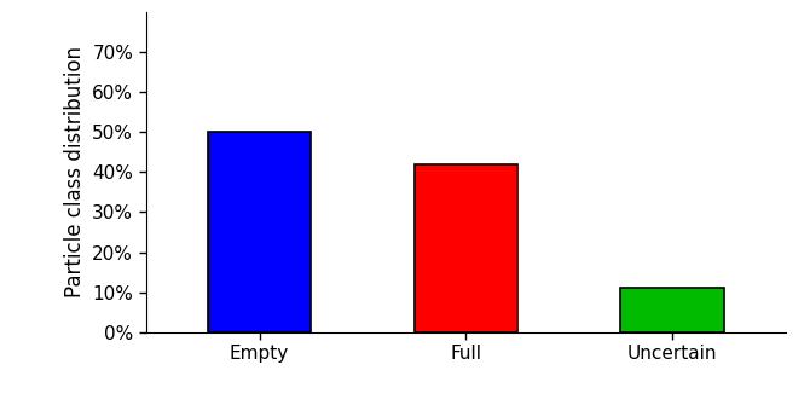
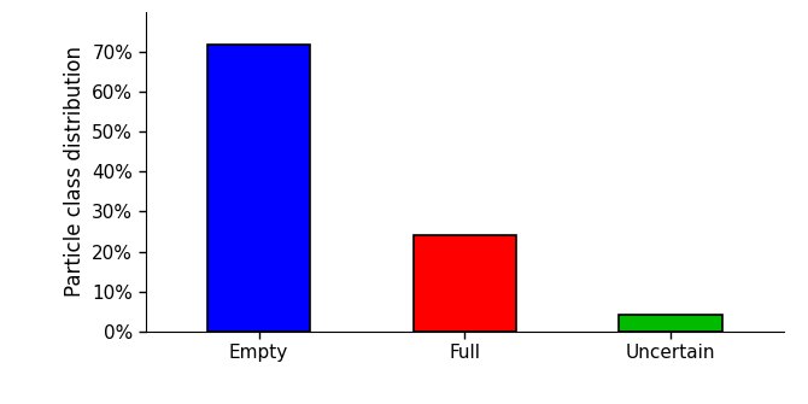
Empty: 50% -> 72%
Full: 42% -> 24%
Uncertain: 11% -> 4%
